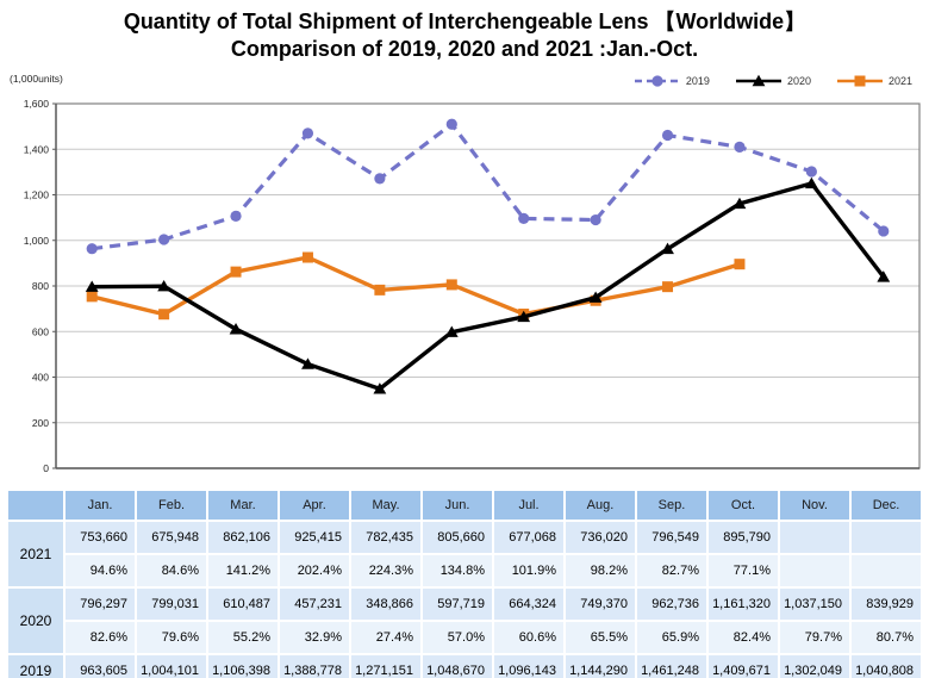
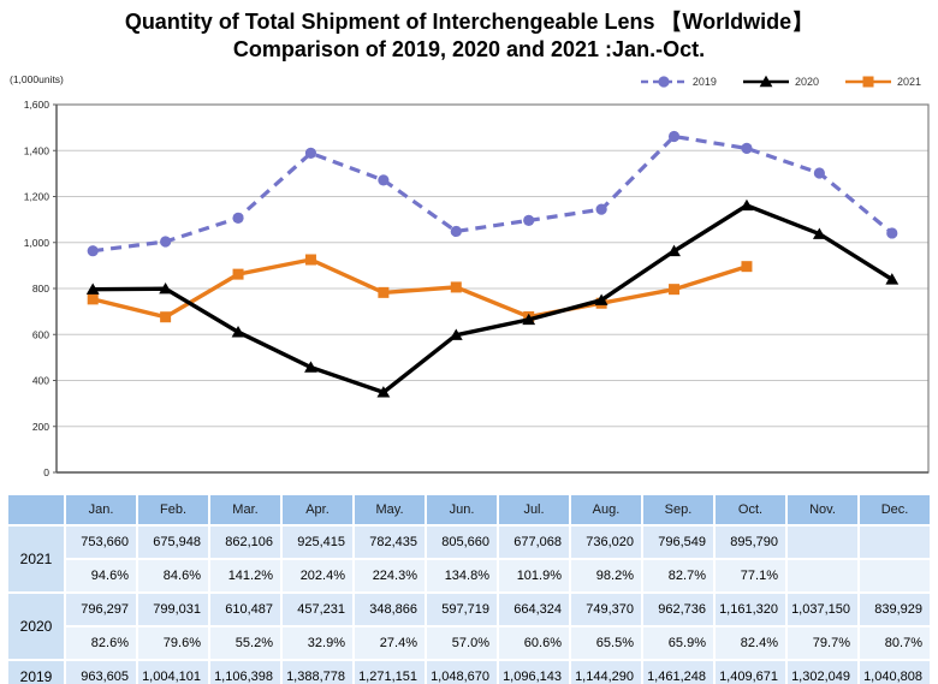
2019/Apr.: 1470 -> 1390
2019/Jun.: 1510 -> 1050
2019/Aug.: 1090 -> 1140
2020/Nov.: 1250 -> 1040
